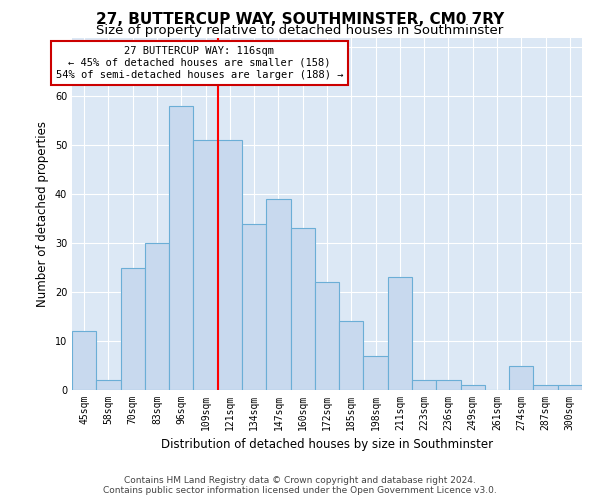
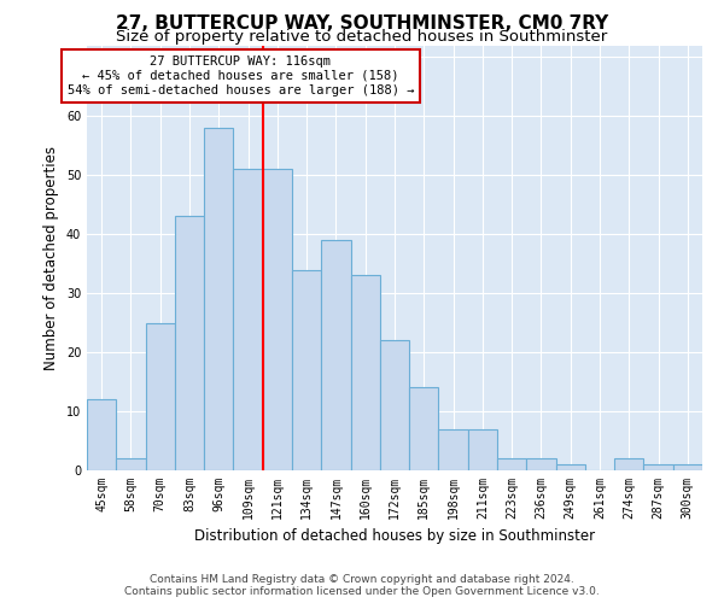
83sqm: 30 -> 43
211sqm: 23 -> 7
274sqm: 5 -> 2
